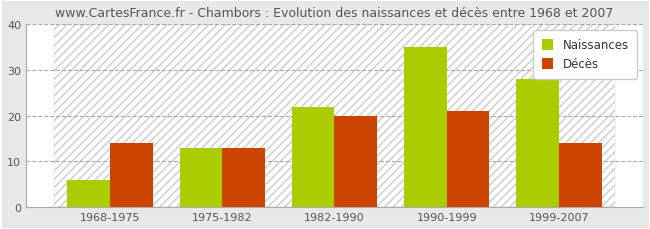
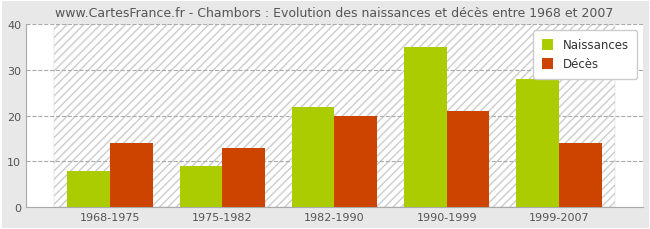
Naissances/1968-1975: 6 -> 8
Naissances/1975-1982: 13 -> 9
